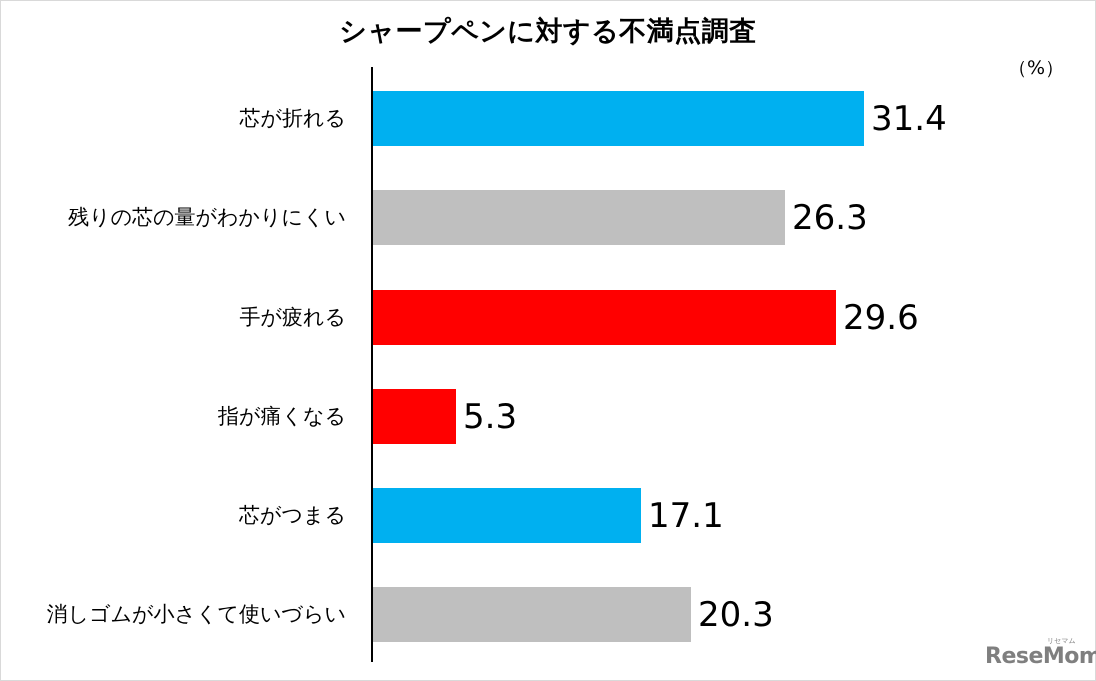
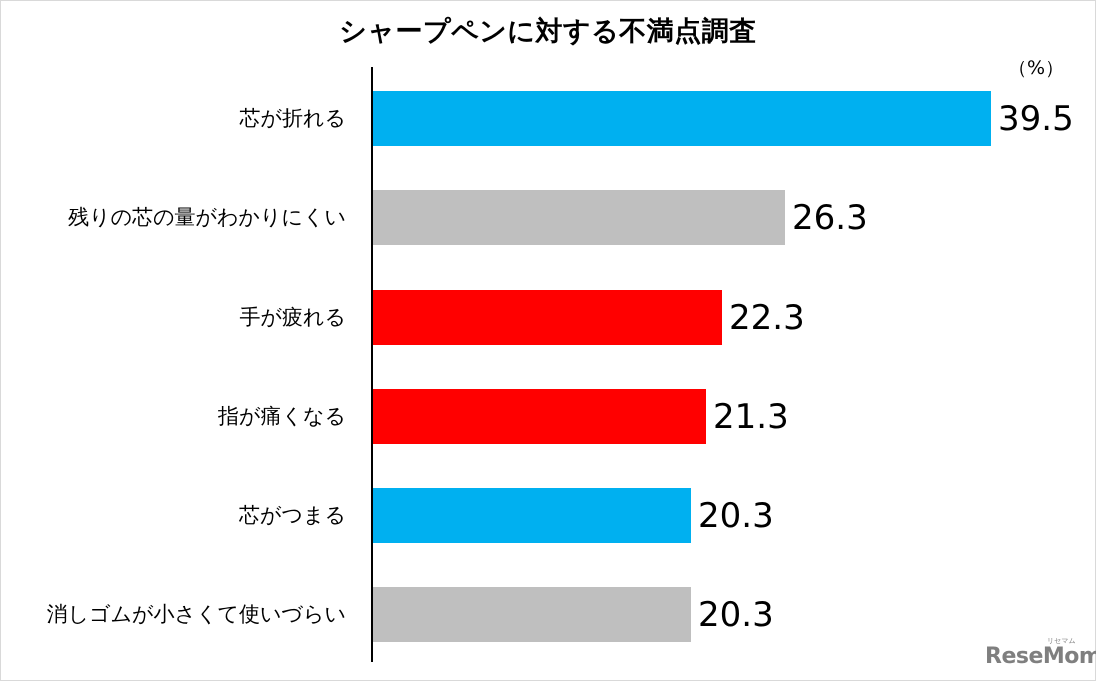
芯が折れる: 31.4 -> 39.5
手が疲れる: 29.6 -> 22.3
指が痛くなる: 5.3 -> 21.3
芯がつまる: 17.1 -> 20.3
